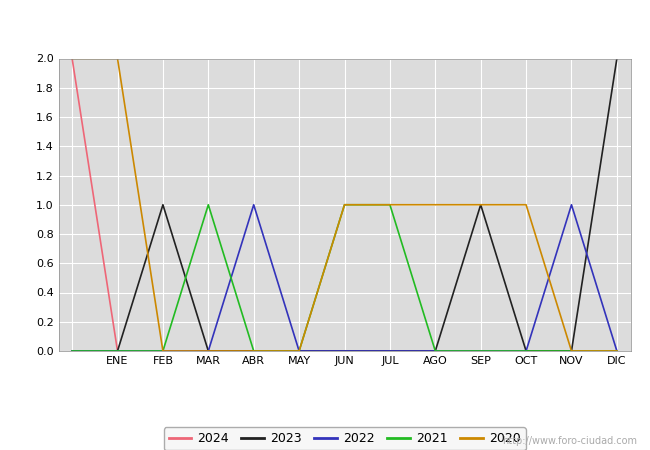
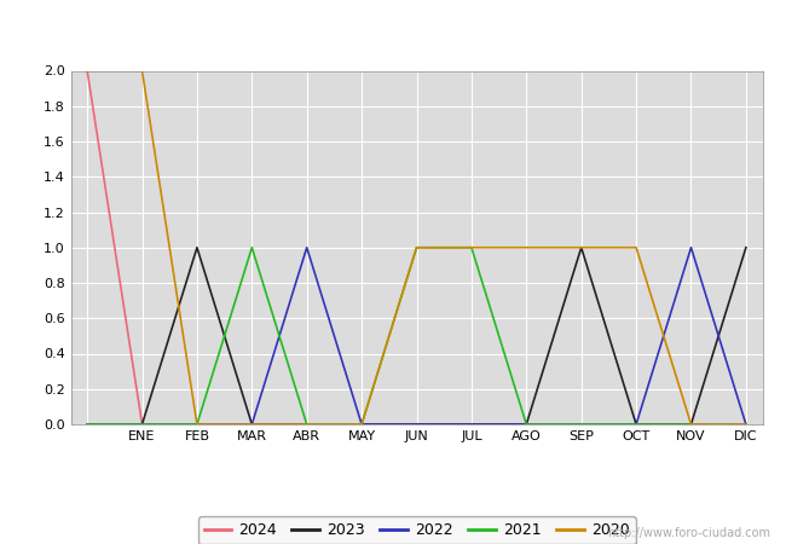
2023/DIC: 2 -> 1
